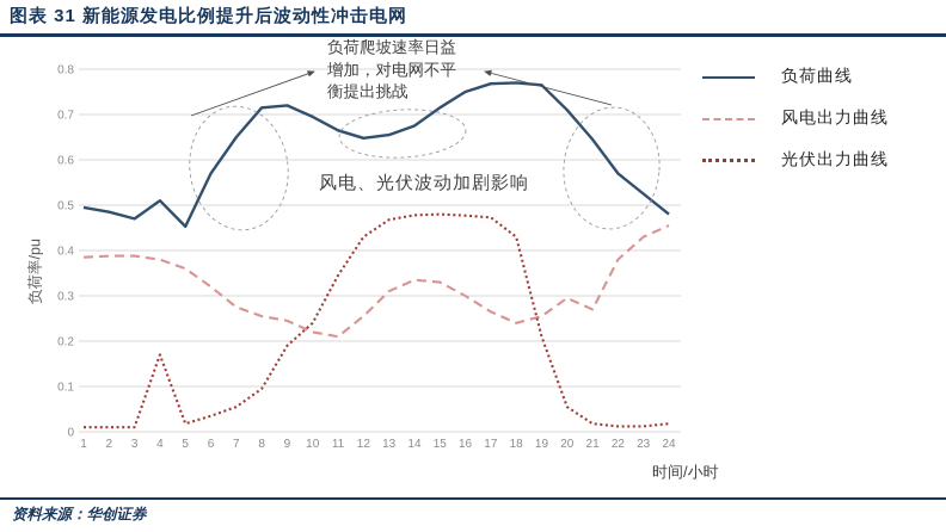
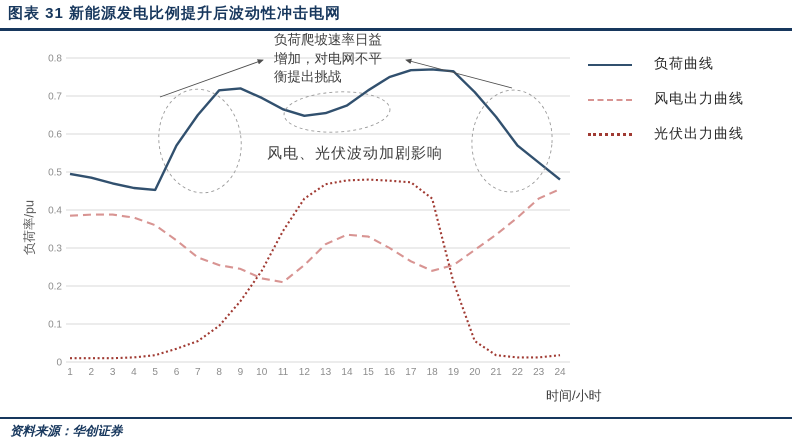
负荷曲线/4: 0.51 -> 0.46
光伏出力曲线/4: 0.17 -> 0.01
光伏出力曲线/9: 0.19 -> 0.16
风电出力曲线/21: 0.27 -> 0.34
